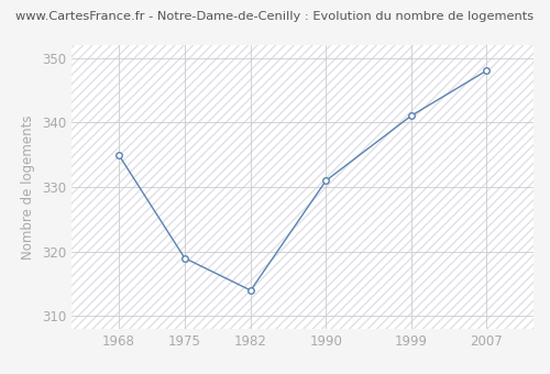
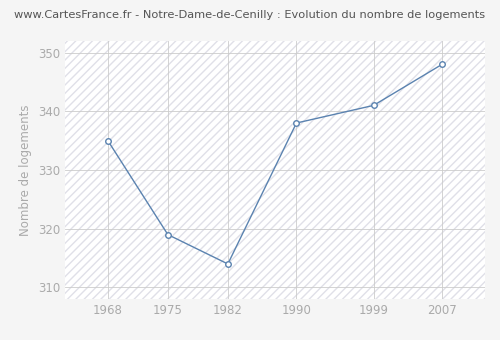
1990: 331 -> 338
